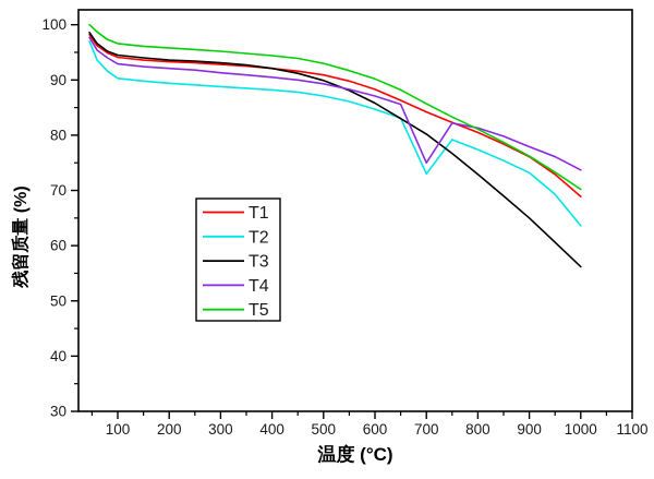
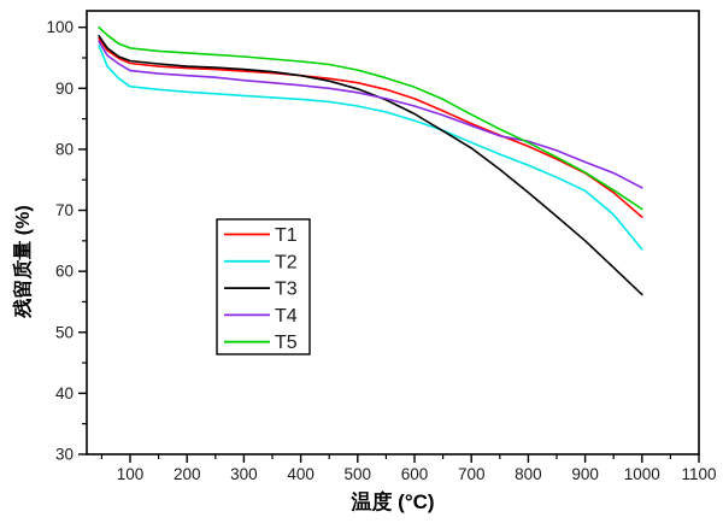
T2/700: 73 -> 81
T4/700: 75 -> 84
